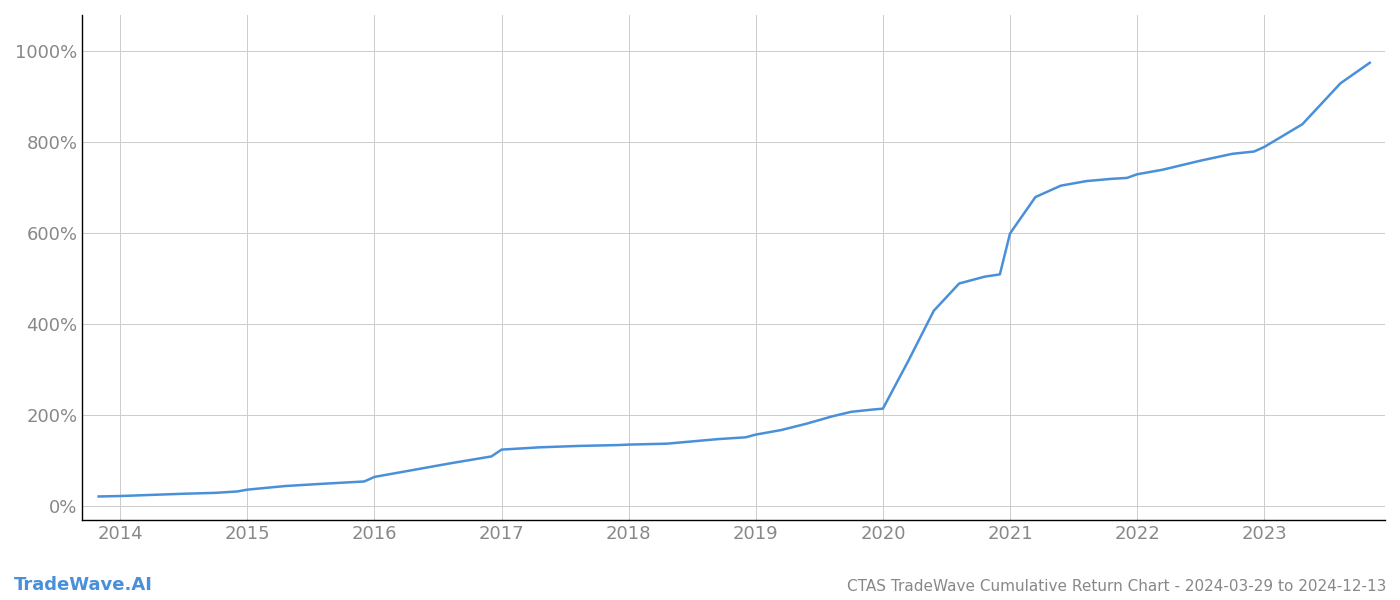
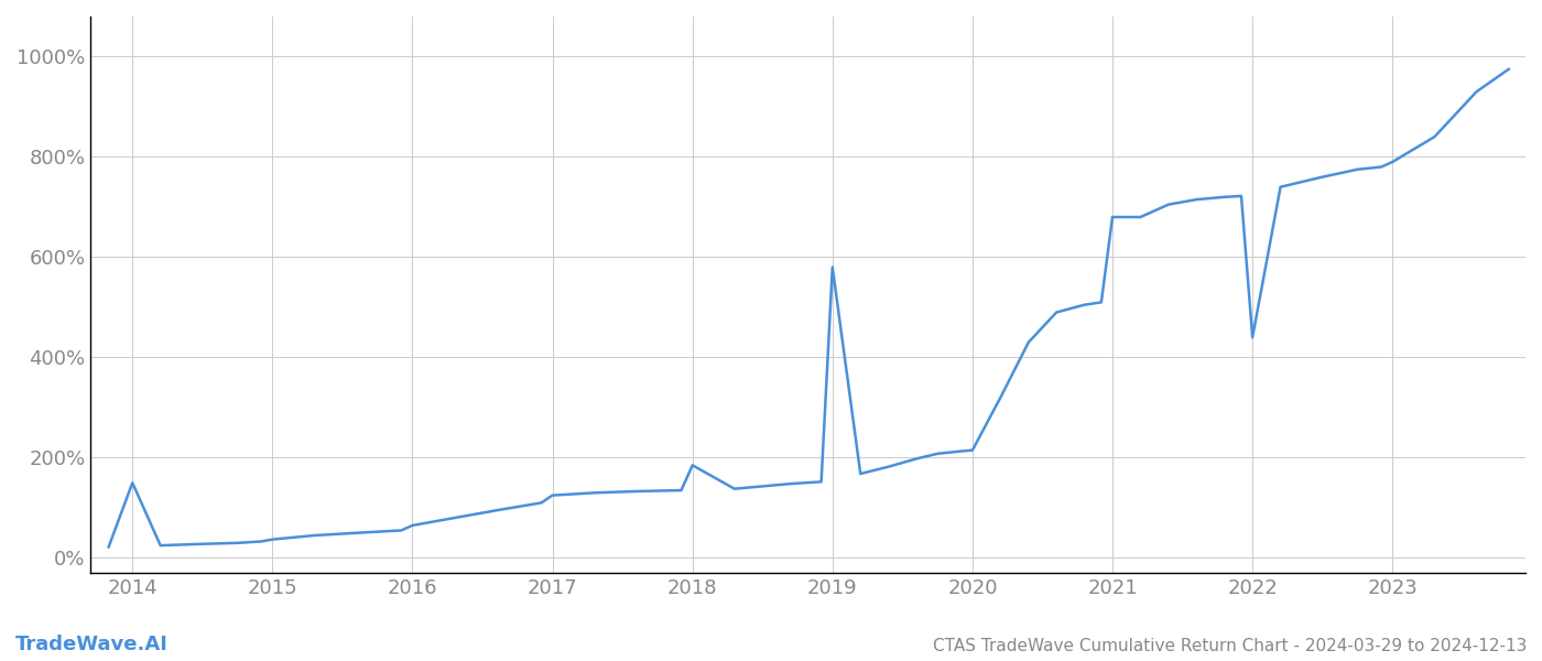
2014: 23% -> 150%
2018: 136% -> 185%
2019: 158% -> 580%
2021: 600% -> 680%
2022: 730% -> 440%
